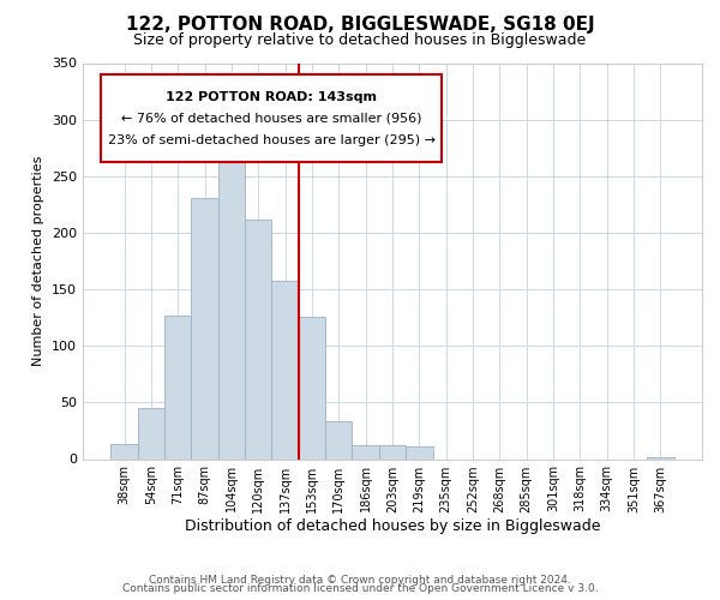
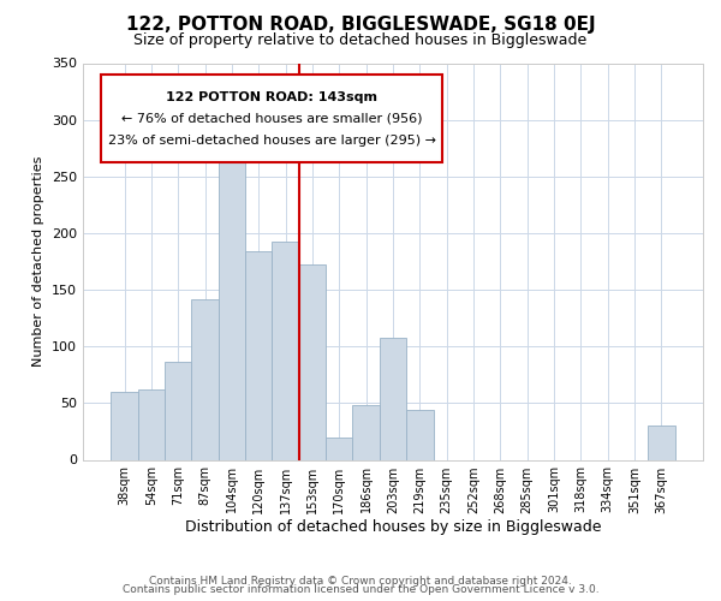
38sqm: 13 -> 60
54sqm: 45 -> 62
71sqm: 127 -> 86
87sqm: 231 -> 142
120sqm: 212 -> 184
137sqm: 157 -> 192
153sqm: 126 -> 172
170sqm: 33 -> 20
186sqm: 12 -> 48
203sqm: 12 -> 108
219sqm: 11 -> 44
367sqm: 2 -> 30
